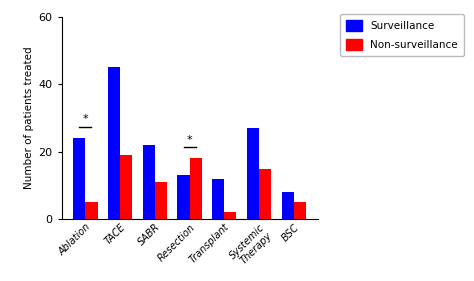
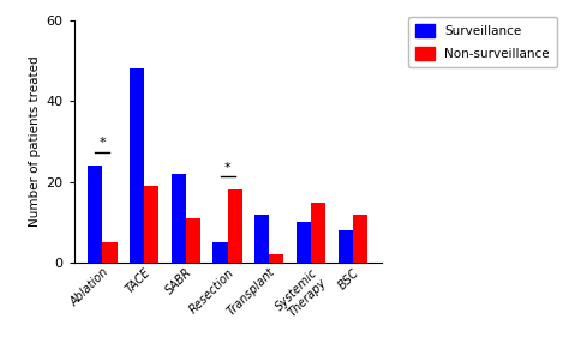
Surveillance/TACE: 45 -> 48
Surveillance/Resection: 13 -> 5
Surveillance/Systemic Therapy: 27 -> 10
Non-surveillance/BSC: 5 -> 12
